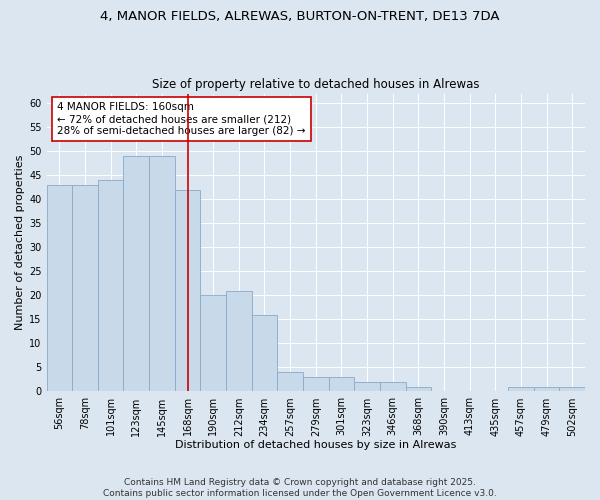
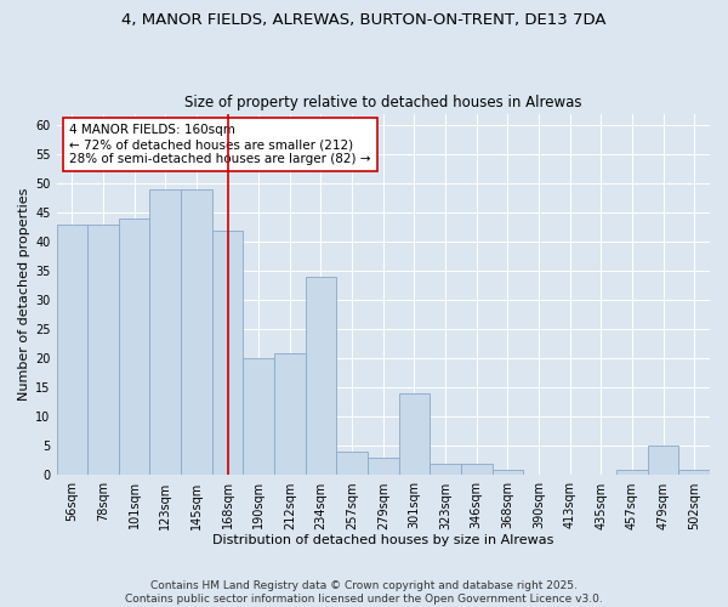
234sqm: 16 -> 34
301sqm: 3 -> 14
479sqm: 1 -> 5
